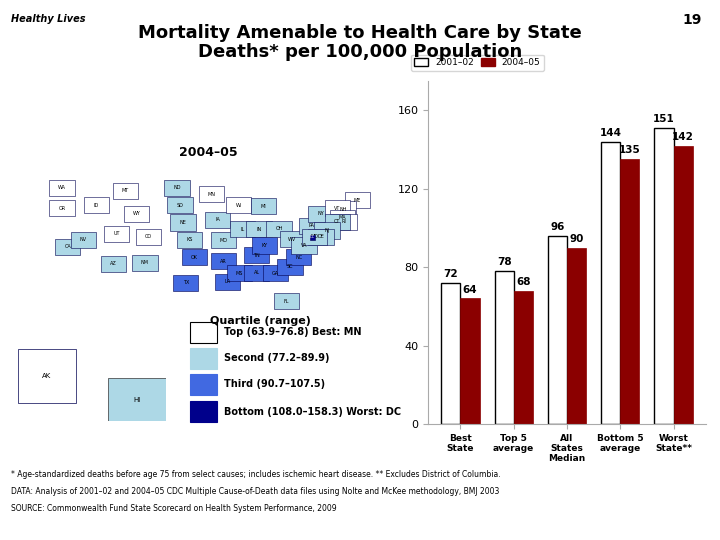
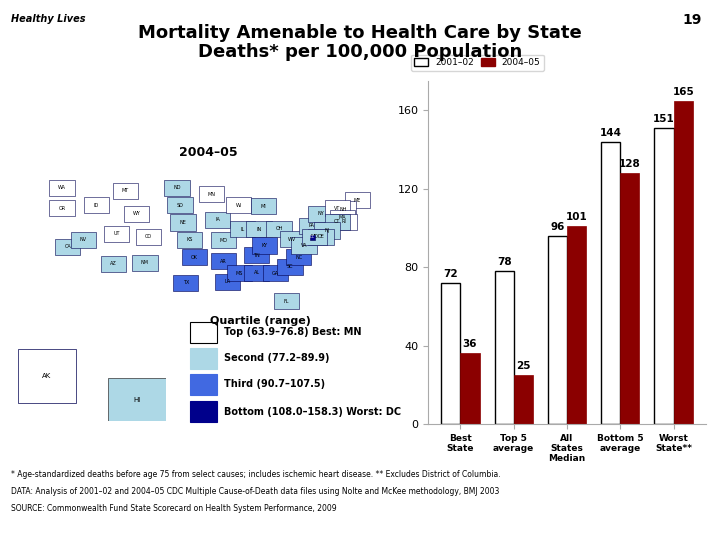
2004–05/Best State: 64 -> 36
2004–05/Top 5 average: 68 -> 25
2004–05/All States Median: 90 -> 101
2004–05/Bottom 5 average: 135 -> 128
2004–05/Worst State**: 142 -> 165
